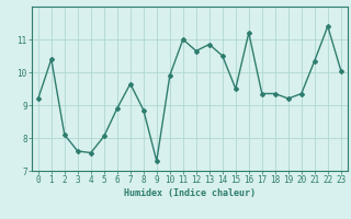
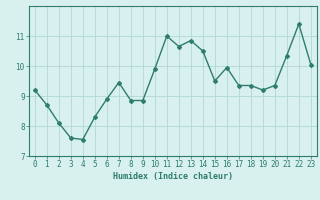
1: 10.40 -> 8.70
5: 8.05 -> 8.30
7: 9.65 -> 9.45
9: 7.30 -> 8.85
16: 11.20 -> 9.95
